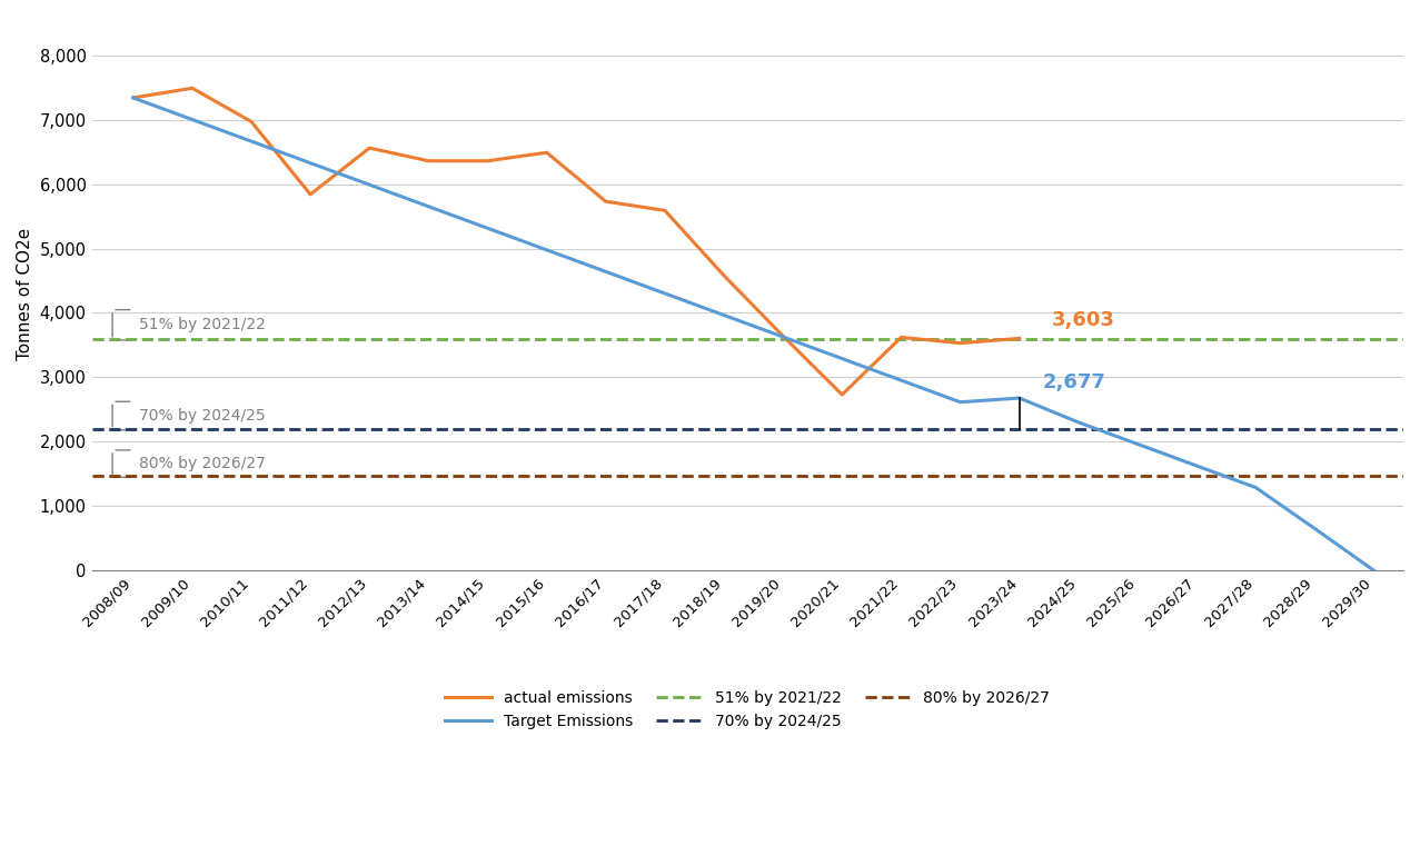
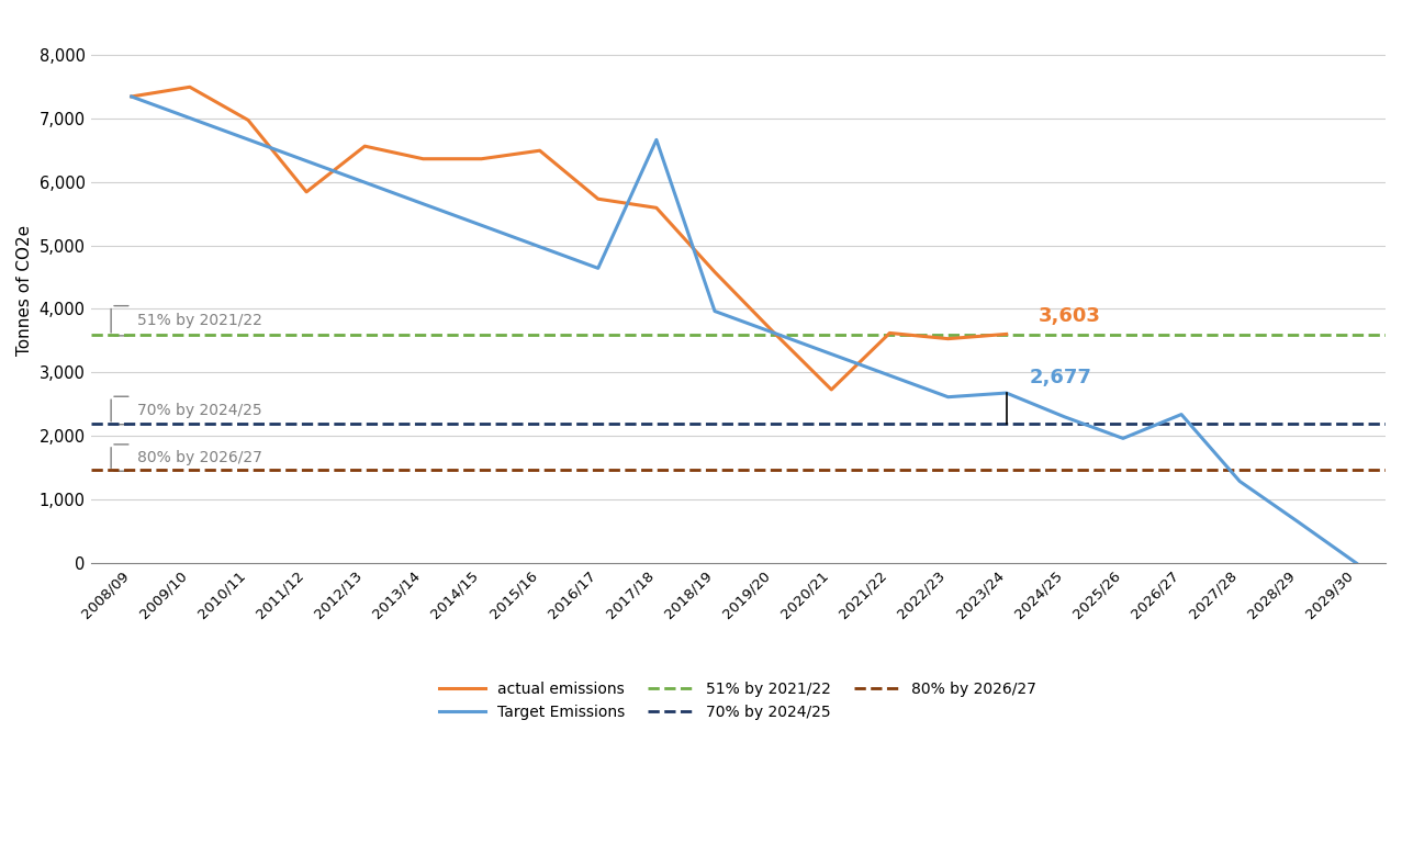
Target Emissions/2017/18: 4,300 -> 6,660
Target Emissions/2026/27: 1,620 -> 2,340
